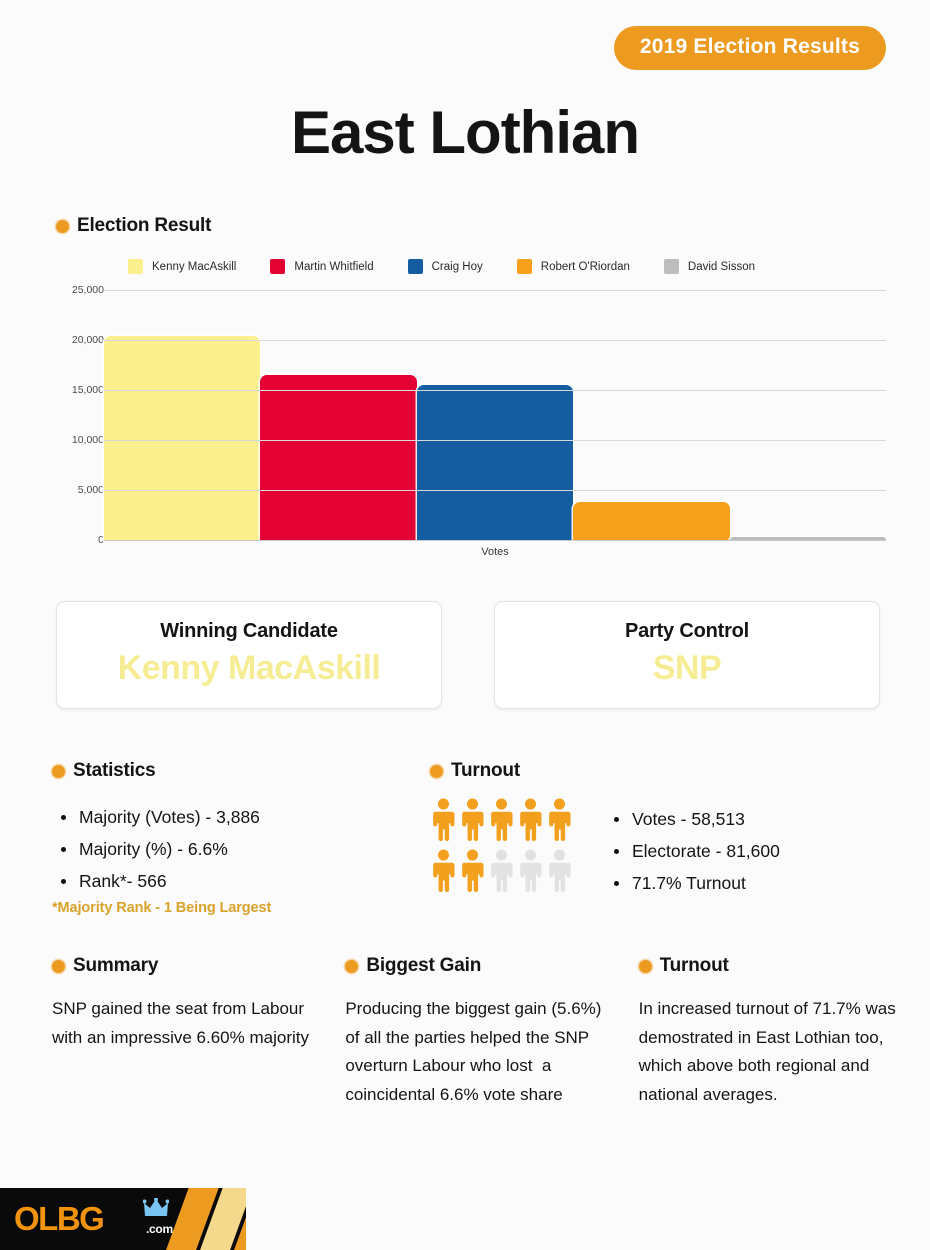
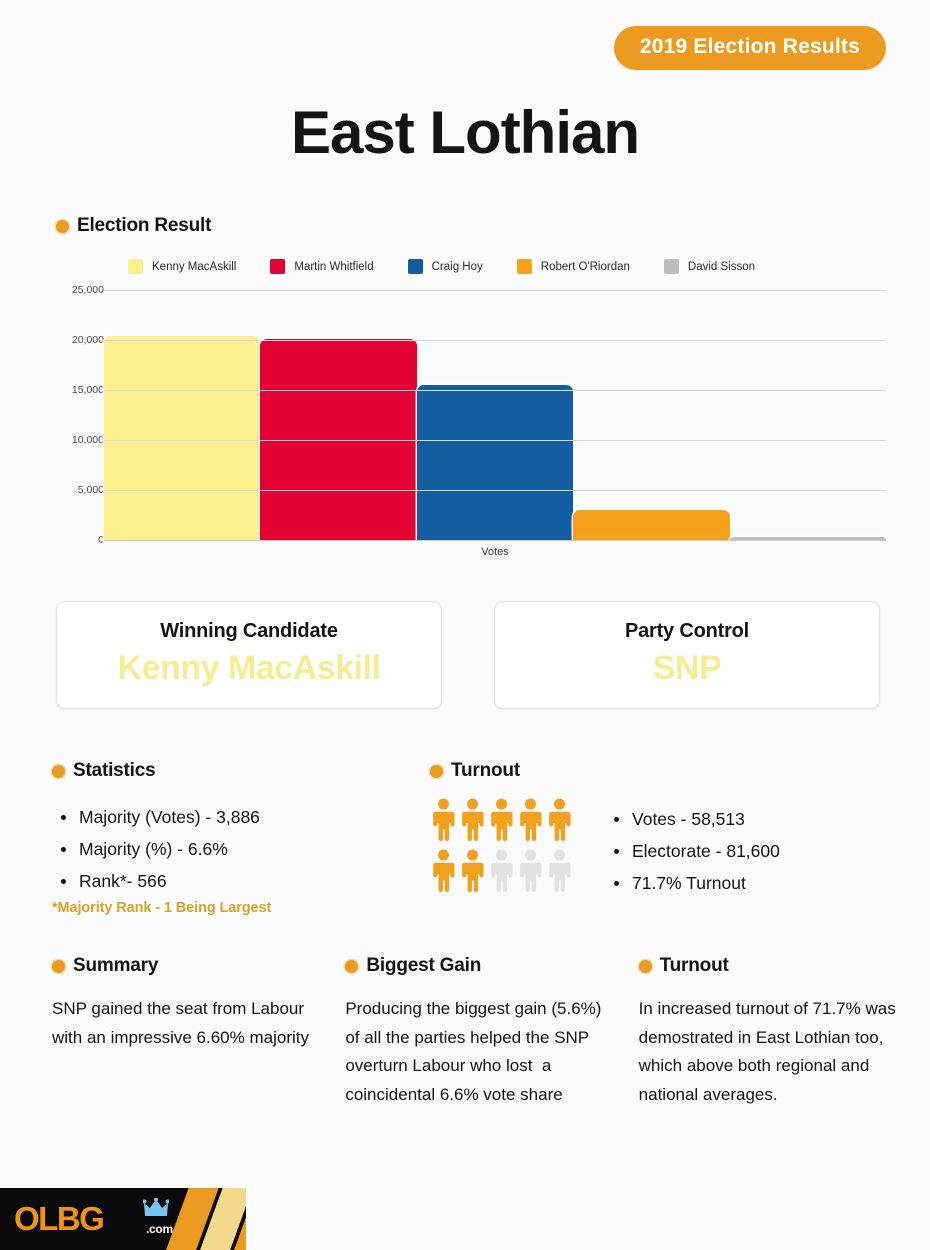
Martin Whitfield: 16500 -> 20100
Robert O'Riordan: 3800 -> 3000
